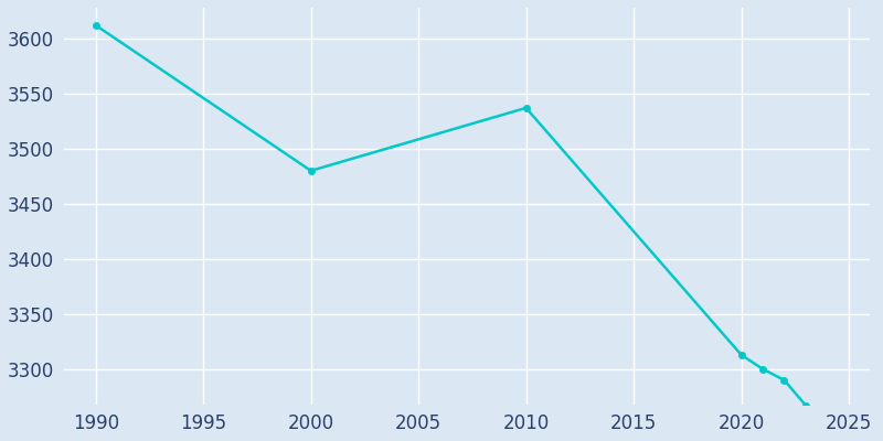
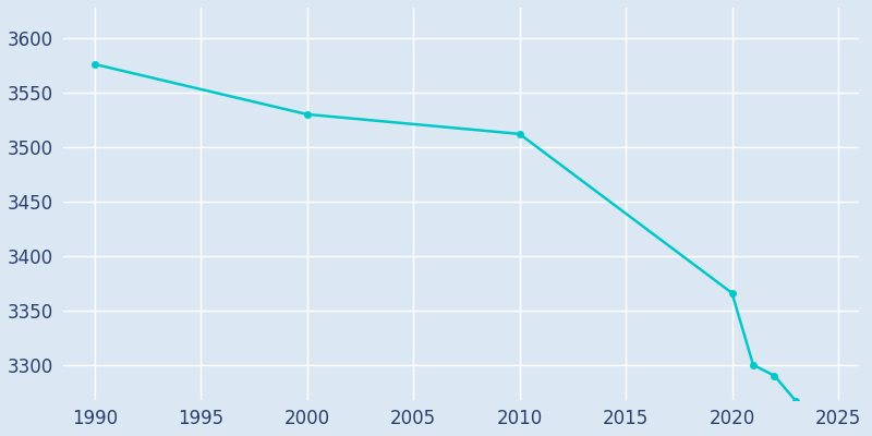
1990: 3612 -> 3576
2000: 3480 -> 3530
2010: 3537 -> 3512
2020: 3313 -> 3366
